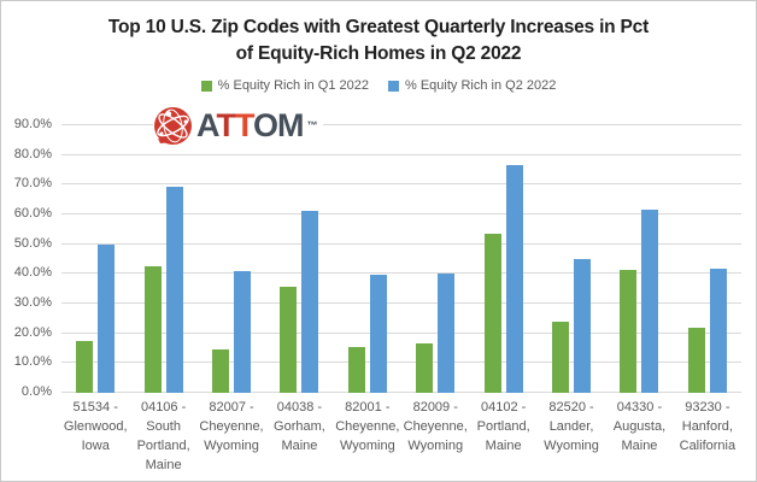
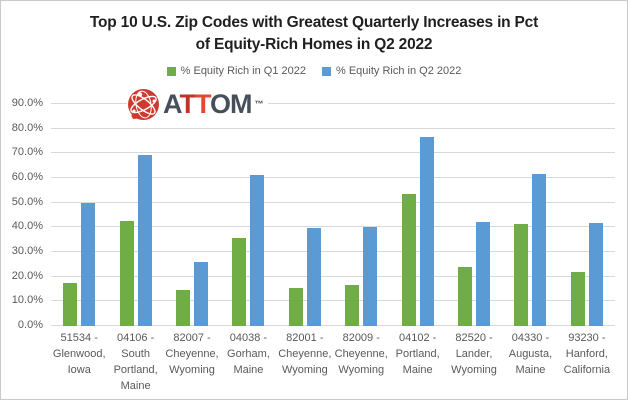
% Equity Rich in Q2 2022/82007 - Cheyenne, Wyoming: 41% -> 26%
% Equity Rich in Q2 2022/82520 - Lander, Wyoming: 45% -> 42%
